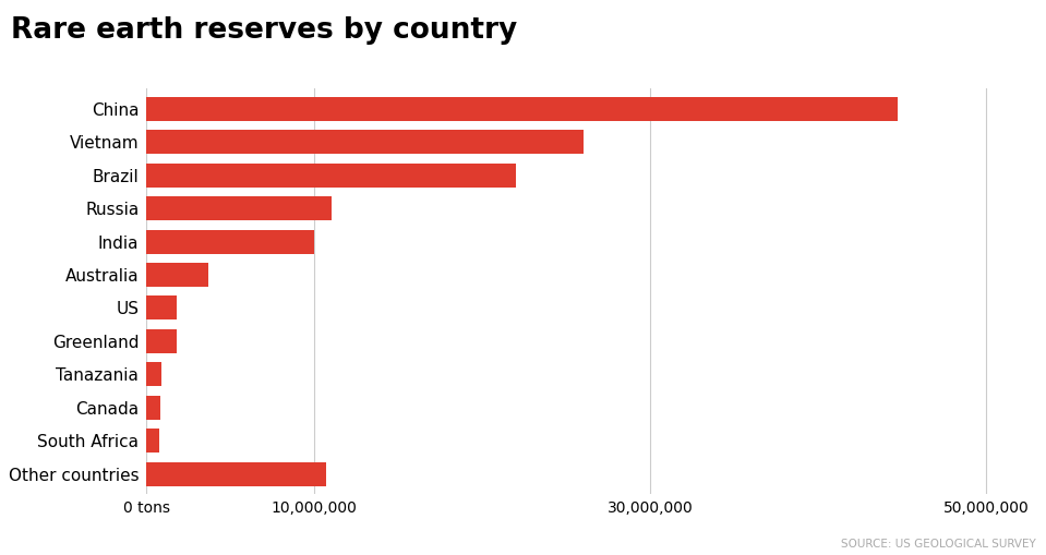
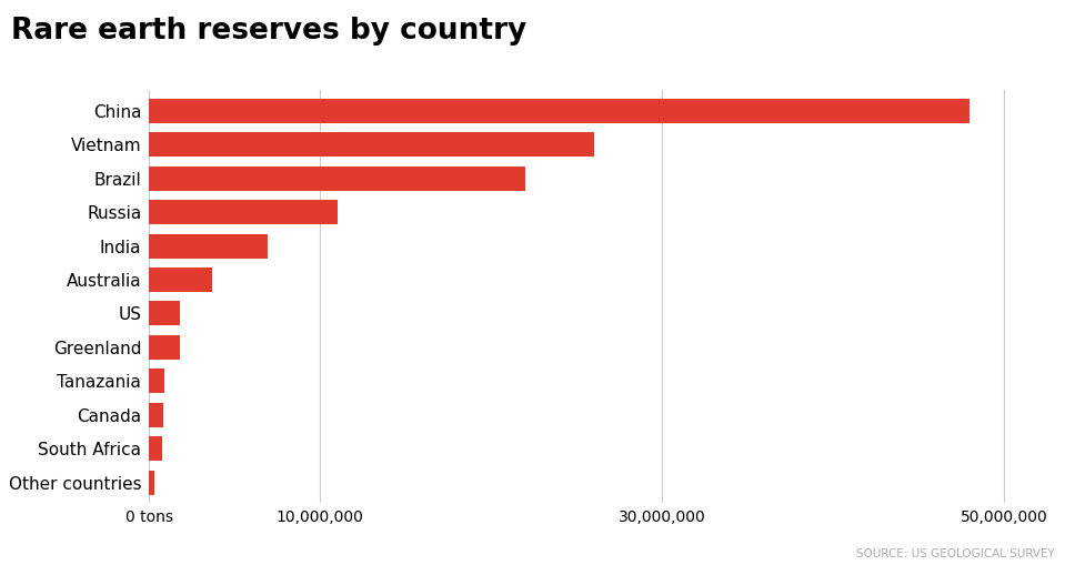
China: 44,700,000 -> 48,000,000
India: 10,000,000 -> 6,900,000
Other countries: 10,700,000 -> 300,000
